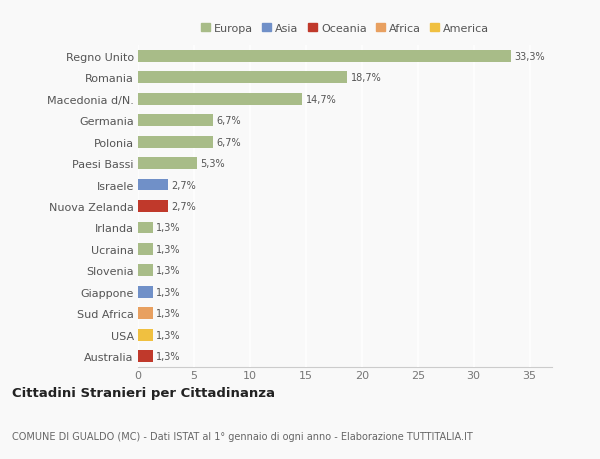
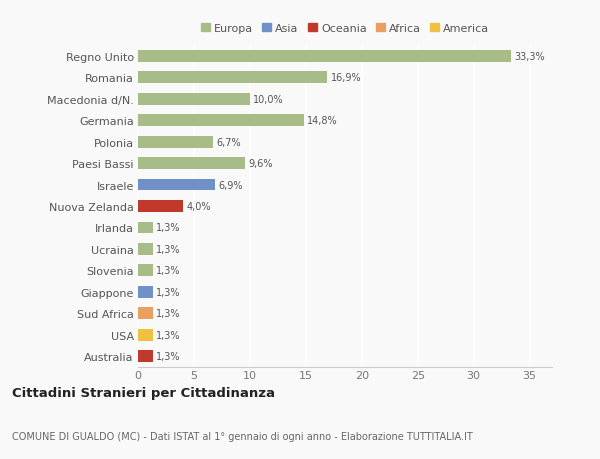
Romania: 18,7% -> 16,9%
Macedonia d/N.: 14,7% -> 10,0%
Germania: 6,7% -> 14,8%
Paesi Bassi: 5,3% -> 9,6%
Israele: 2,7% -> 6,9%
Nuova Zelanda: 2,7% -> 4,0%
